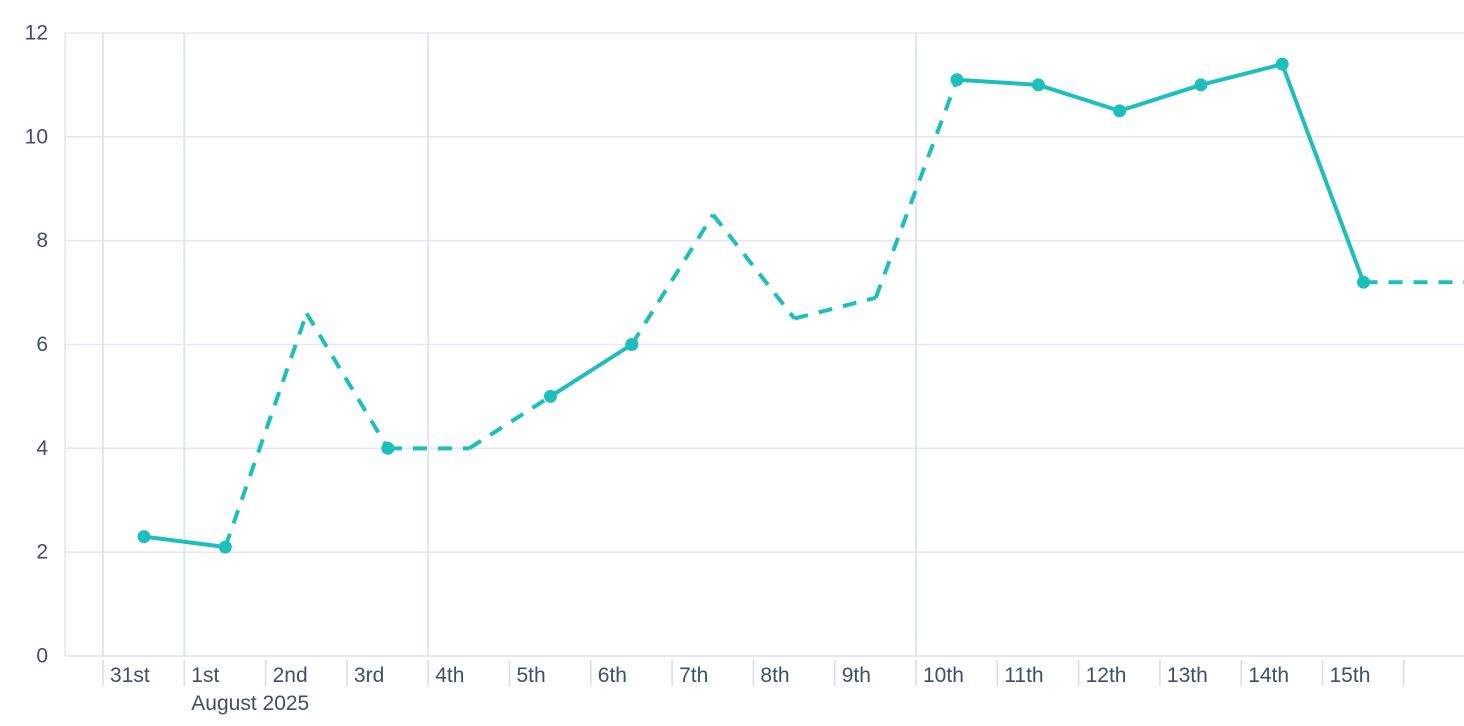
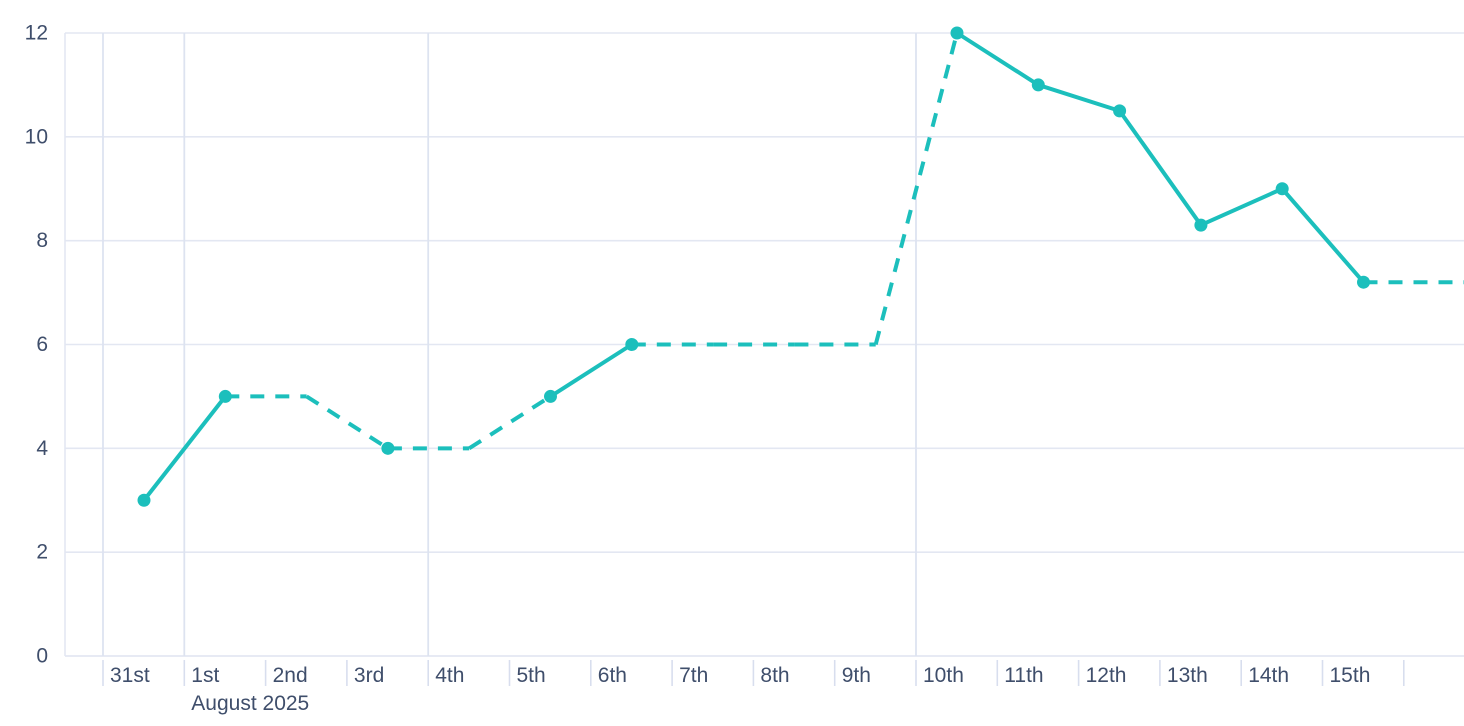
31st: 2.3 -> 3.0
1st: 2.1 -> 5.0
2nd: 6.6 -> 5.0
7th: 8.5 -> 6.0
8th: 6.5 -> 6.0
9th: 6.9 -> 6.0
10th: 11.1 -> 12.0
13th: 11.0 -> 8.3
14th: 11.4 -> 9.0
